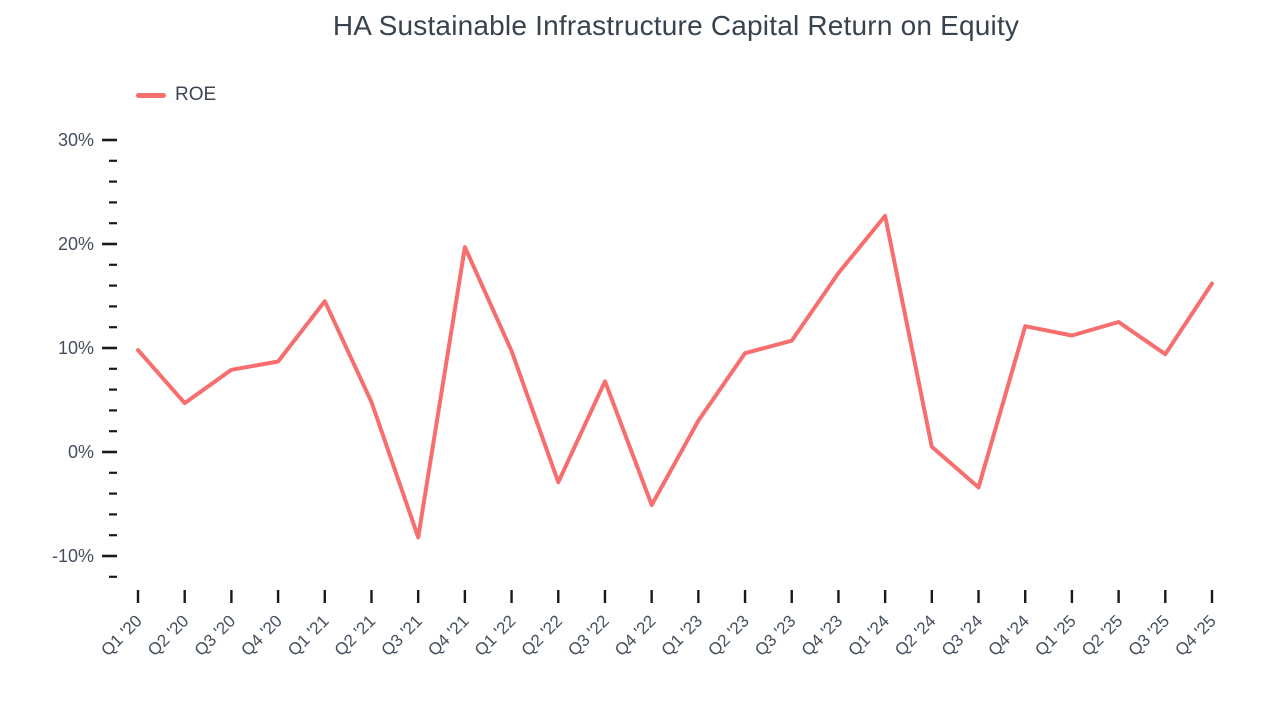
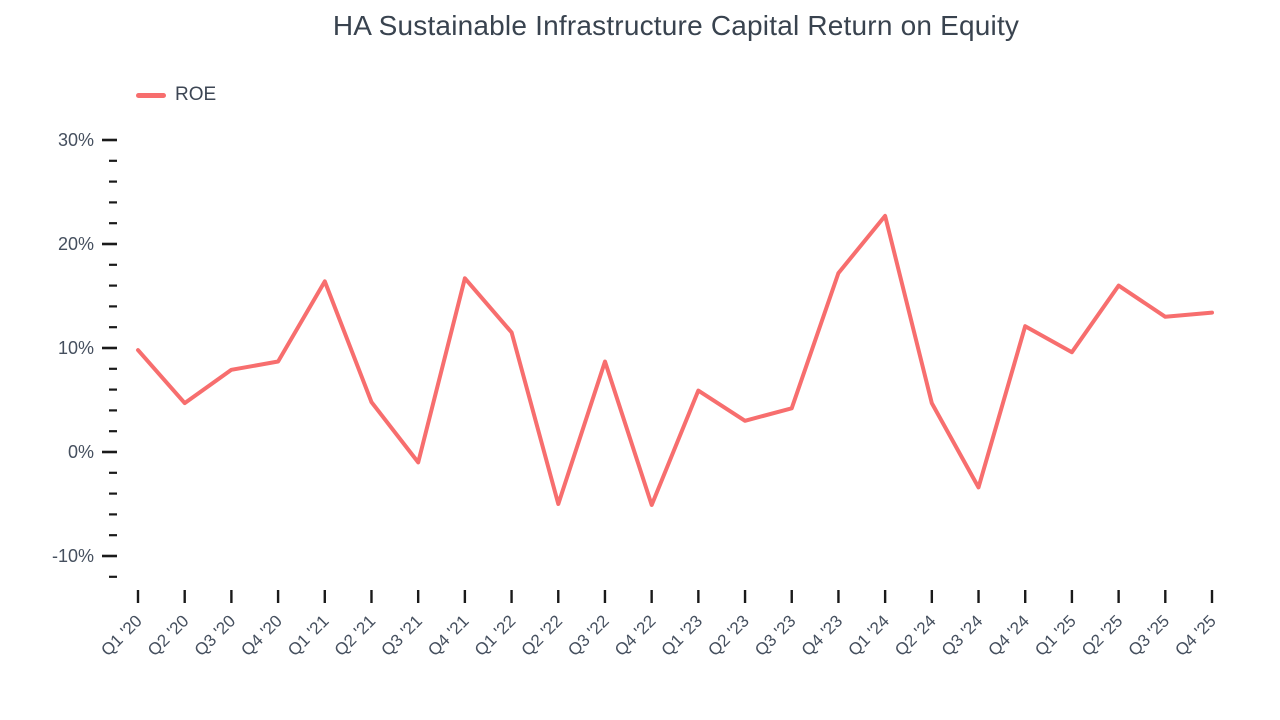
Q1 '21: 14.5% -> 16.4%
Q3 '21: -8.2% -> -1.0%
Q4 '21: 19.7% -> 16.7%
Q1 '22: 9.7% -> 11.5%
Q2 '22: -2.9% -> -5.0%
Q3 '22: 6.8% -> 8.7%
Q1 '23: 3.0% -> 5.9%
Q2 '23: 9.5% -> 3.0%
Q3 '23: 10.7% -> 4.2%
Q2 '24: 0.5% -> 4.7%
Q1 '25: 11.2% -> 9.6%
Q2 '25: 12.5% -> 16.0%
Q3 '25: 9.4% -> 13.0%
Q4 '25: 16.2% -> 13.4%
